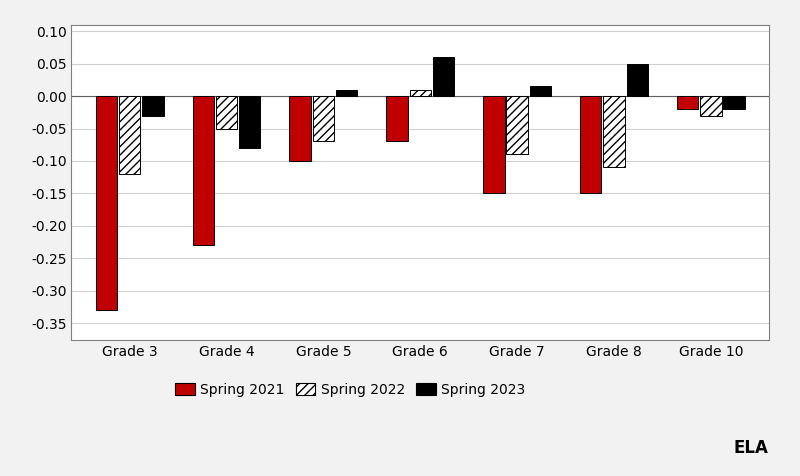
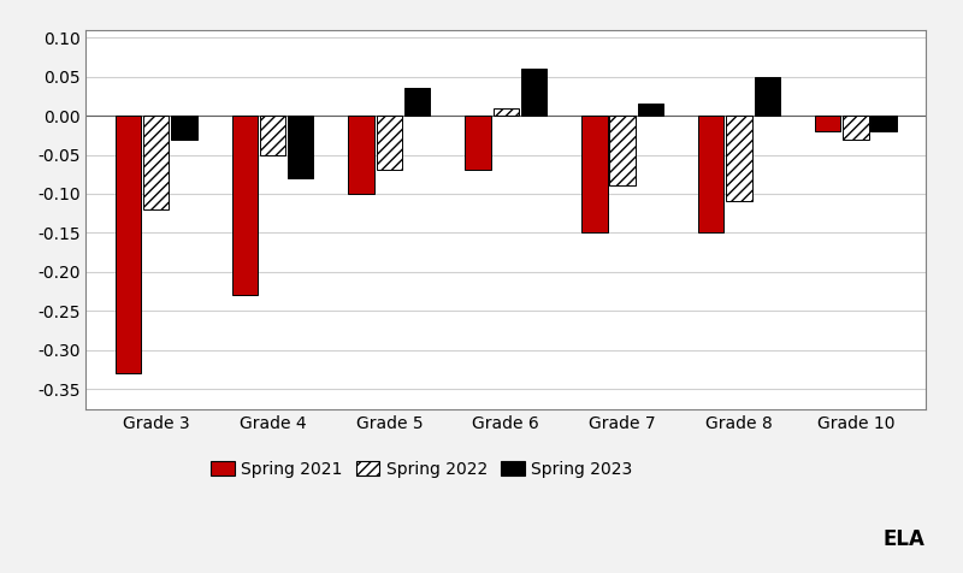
Spring 2023/Grade 5: 0.010 -> 0.036
